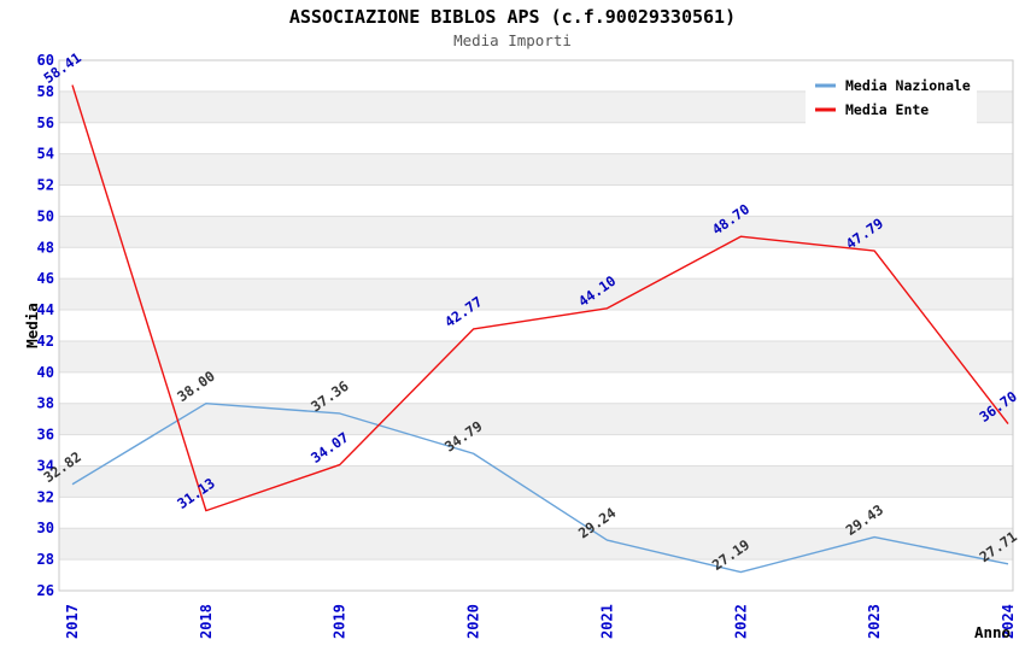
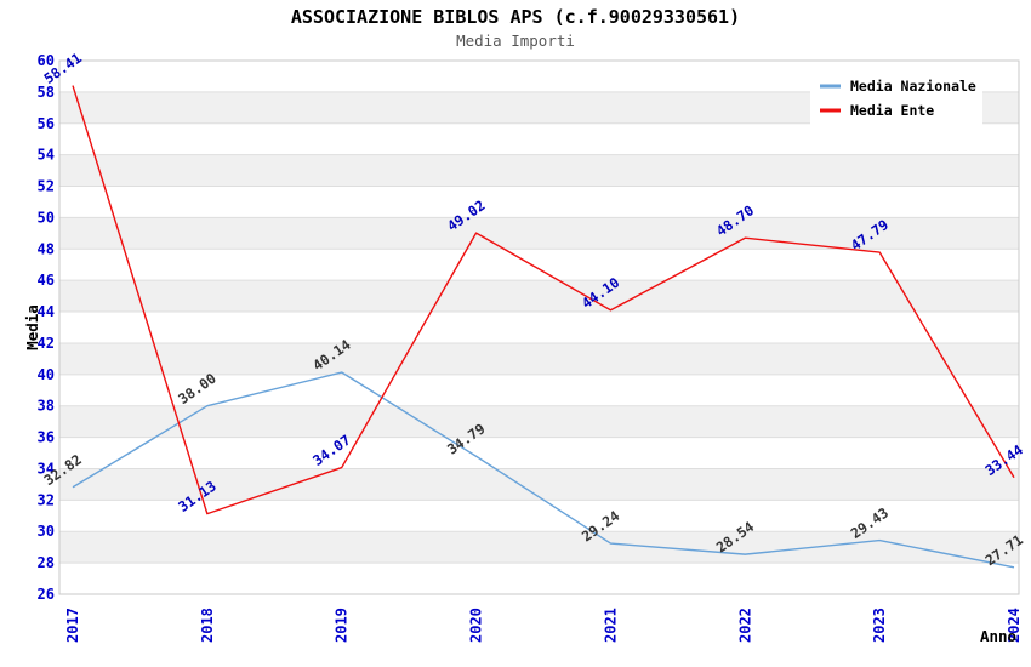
Media Nazionale/2019: 37.36 -> 40.14
Media Ente/2020: 42.77 -> 49.02
Media Nazionale/2022: 27.19 -> 28.54
Media Ente/2024: 36.70 -> 33.44
